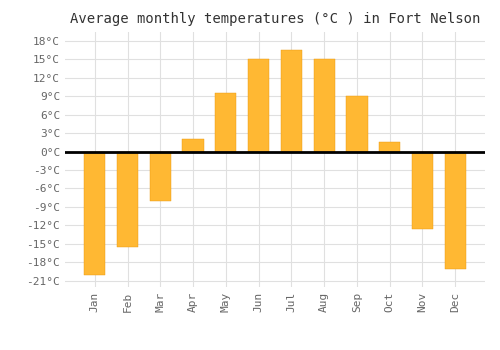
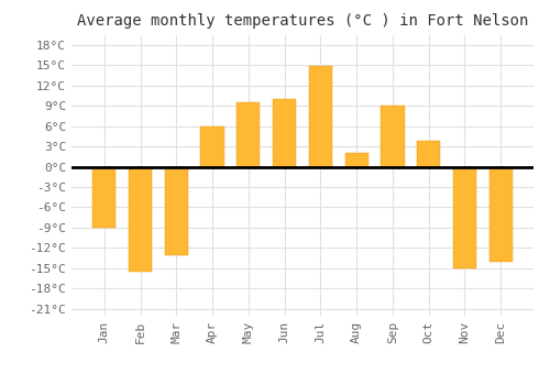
Jan: -20.0°C -> -9.0°C
Mar: -8.0°C -> -13.0°C
Apr: 2.0°C -> 6.0°C
Jun: 15.0°C -> 10.0°C
Jul: 16.5°C -> 14.8°C
Aug: 15.0°C -> 2.0°C
Oct: 1.5°C -> 3.8°C
Nov: -12.5°C -> -15.0°C
Dec: -19.0°C -> -14.0°C
